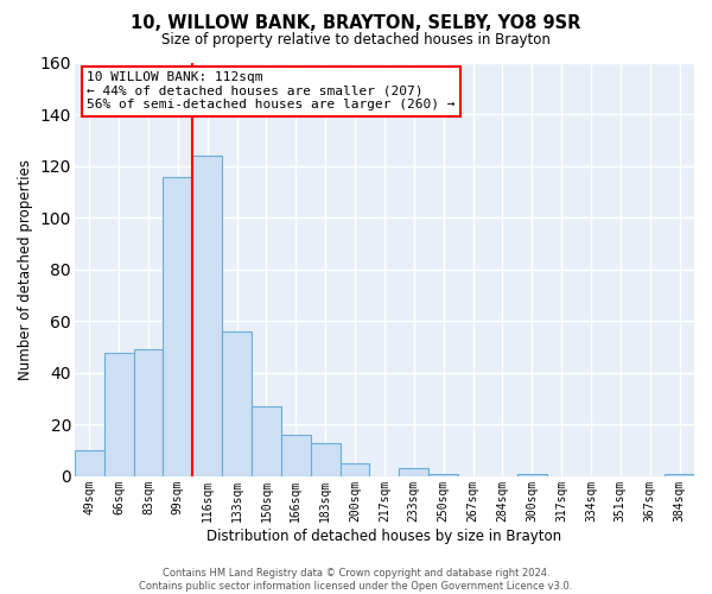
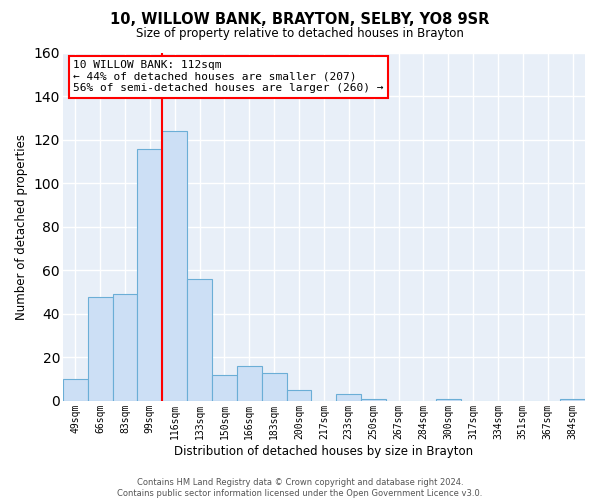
150sqm: 27 -> 12
